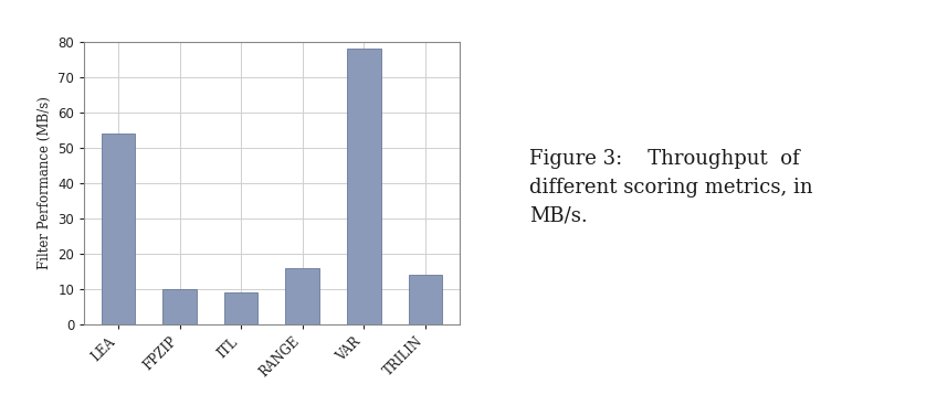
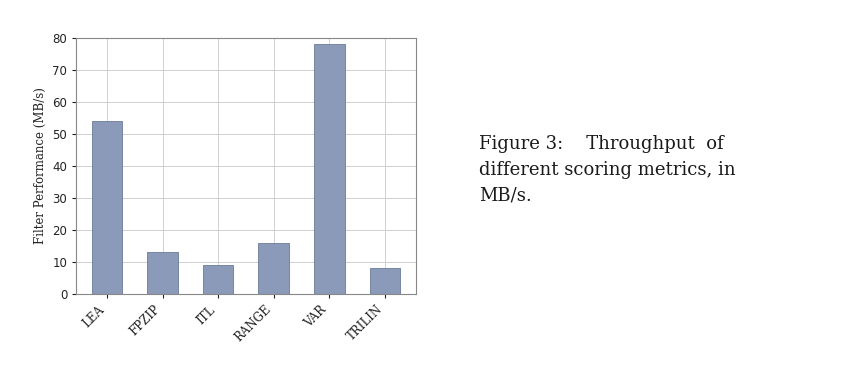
FPZIP: 10 -> 13
TRILIN: 14 -> 8
